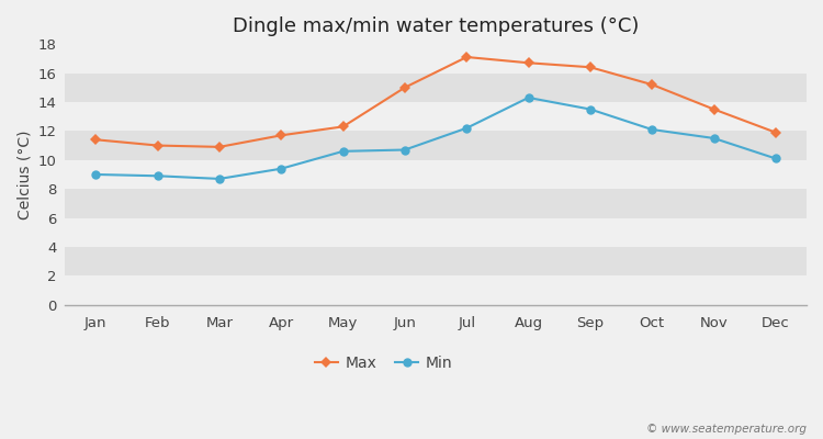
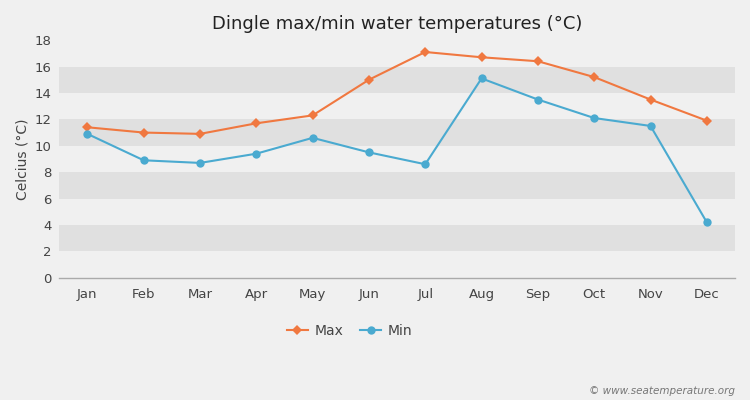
Min/Jan: 9.0 -> 10.9
Min/Jun: 10.7 -> 9.5
Min/Jul: 12.2 -> 8.6
Min/Aug: 14.3 -> 15.1
Min/Dec: 10.1 -> 4.2
